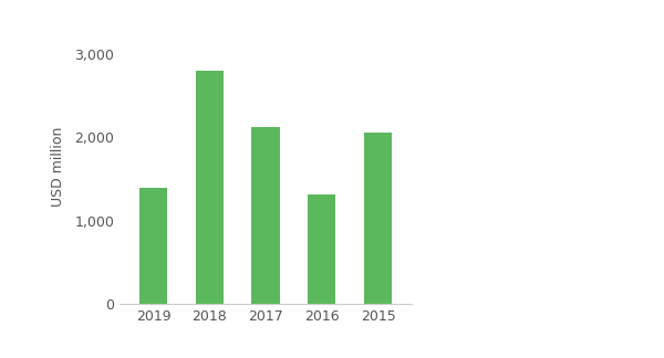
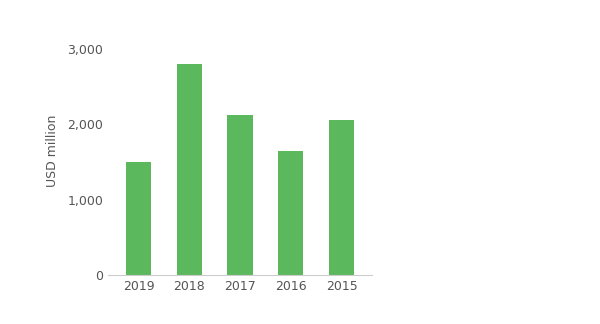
2019: 1,400 -> 1,500
2016: 1,320 -> 1,650
